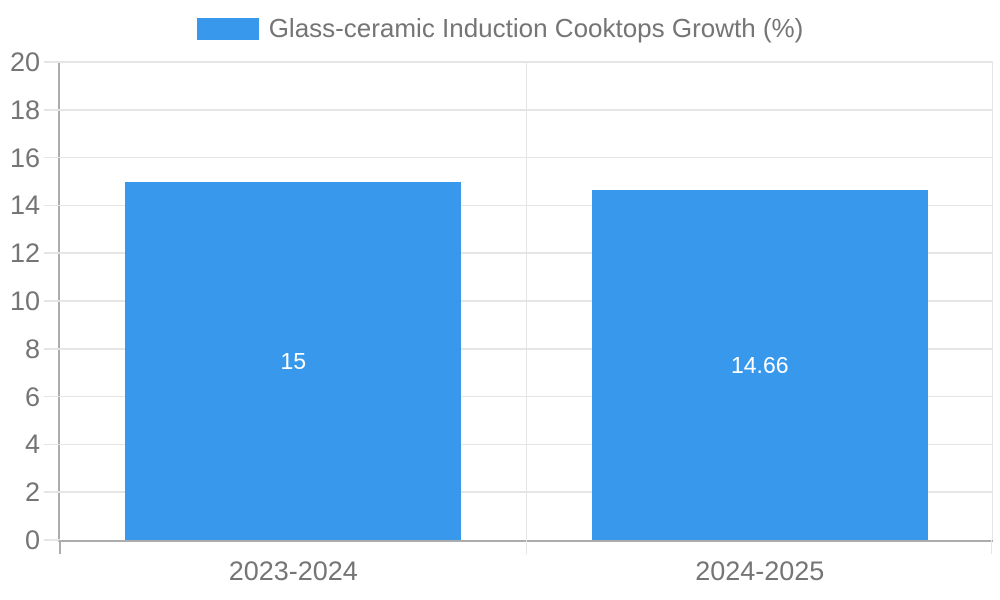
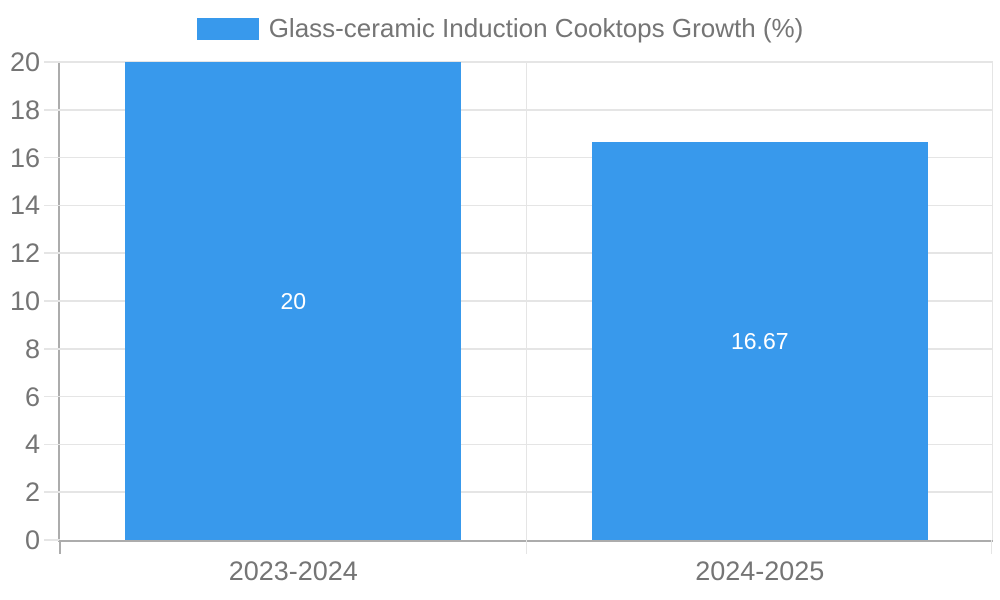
2023-2024: 15 -> 20
2024-2025: 14.66 -> 16.67
